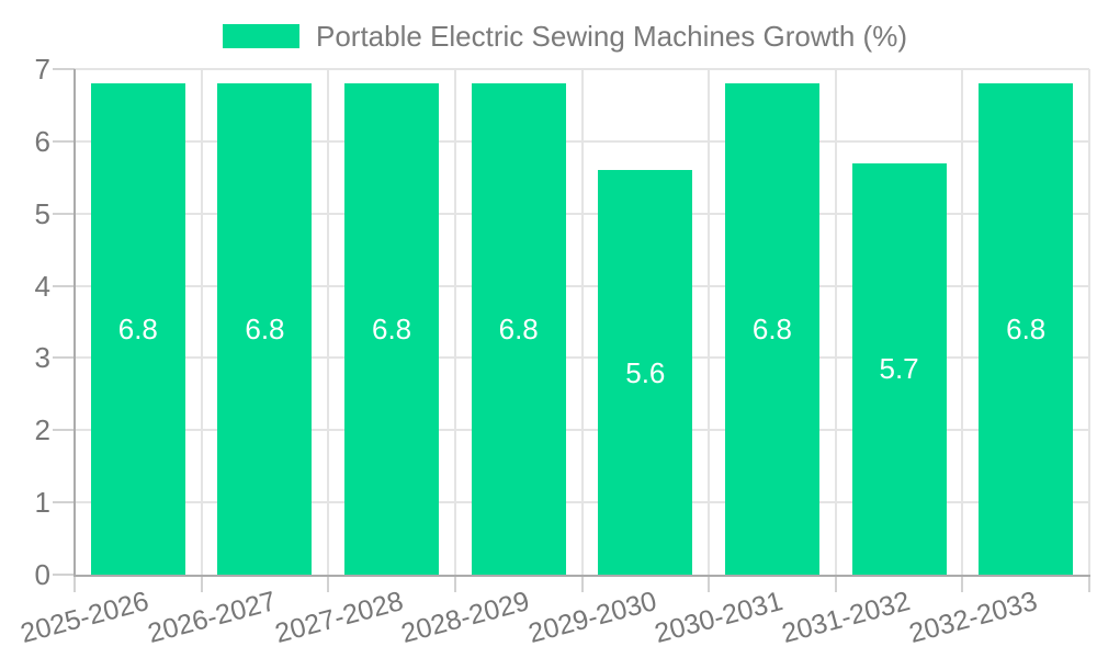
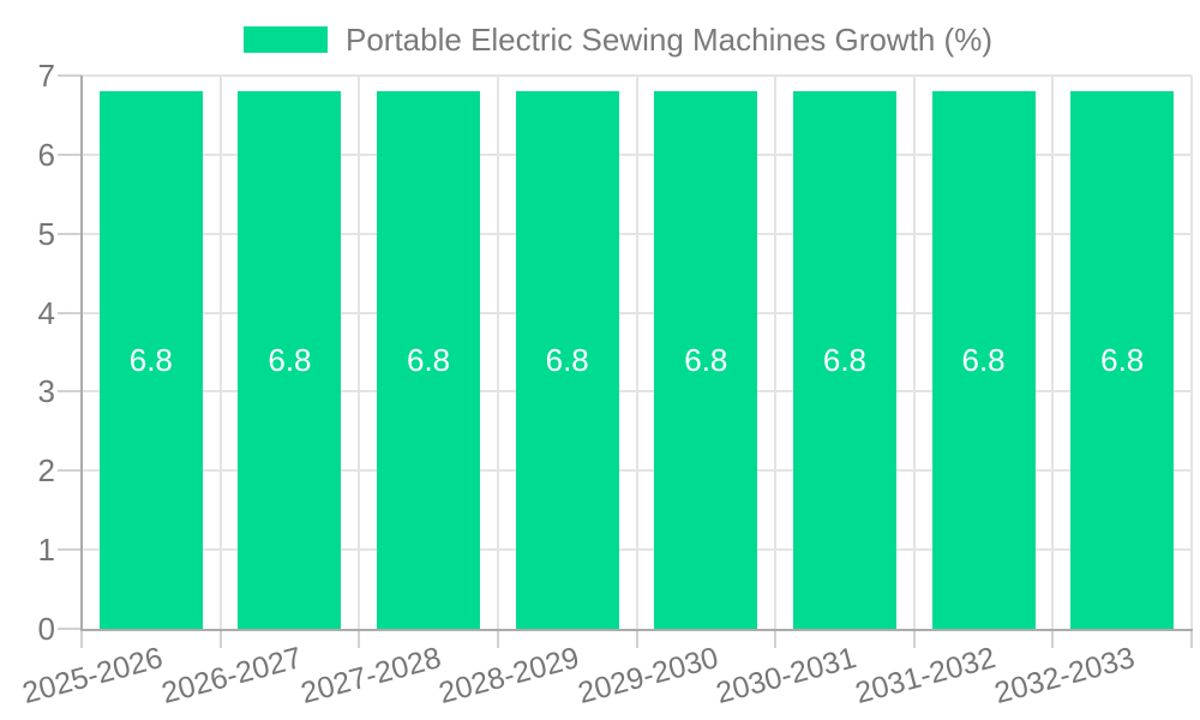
2029-2030: 5.6 -> 6.8
2031-2032: 5.7 -> 6.8
